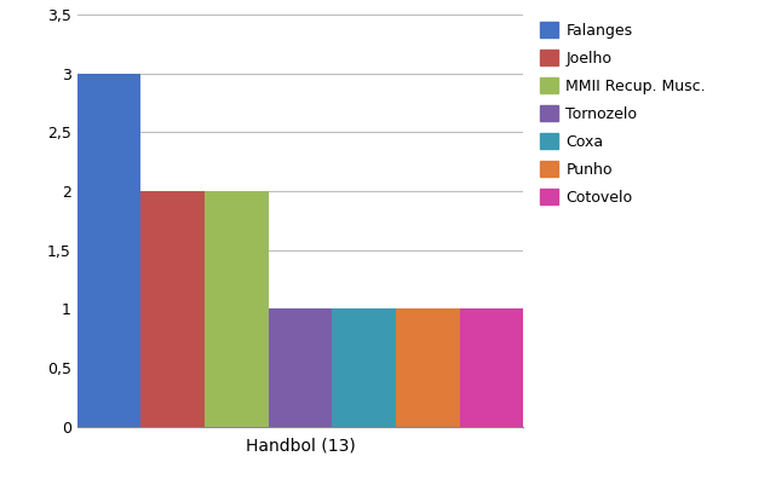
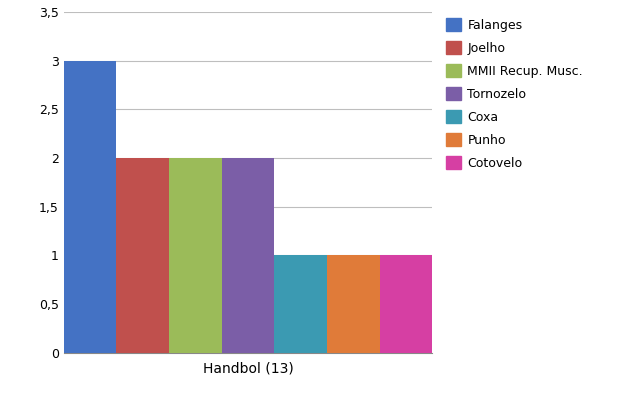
Handbol (13): 1 -> 2
